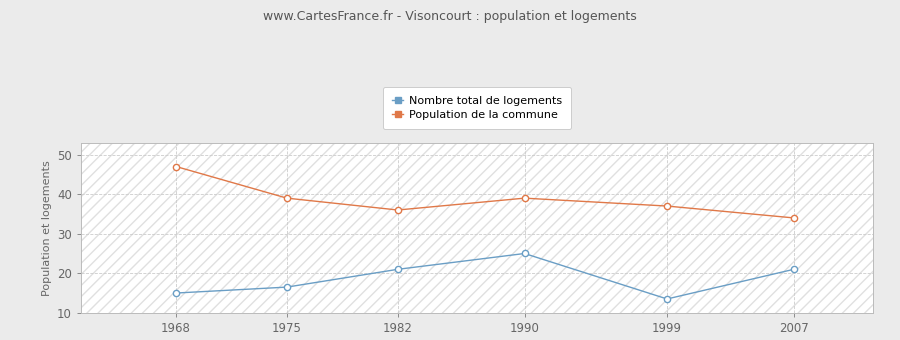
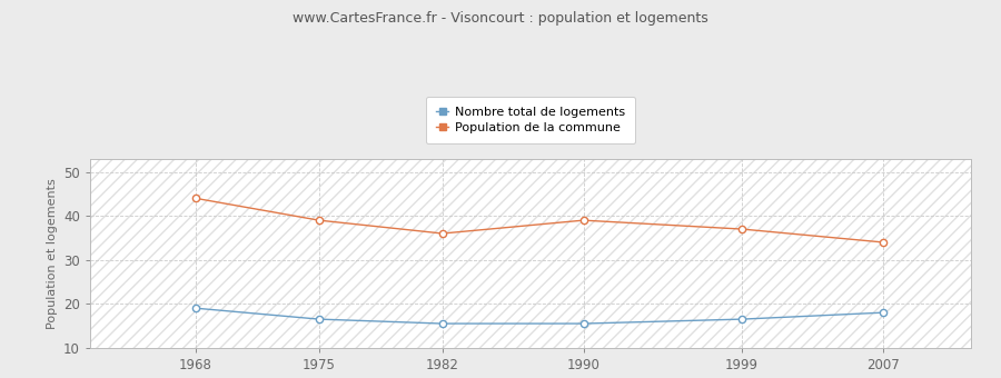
Nombre total de logements/1968: 15.0 -> 19.0
Population de la commune/1968: 47 -> 44
Nombre total de logements/1982: 21.0 -> 15.5
Nombre total de logements/1990: 25.0 -> 15.5
Nombre total de logements/1999: 13.5 -> 16.5
Nombre total de logements/2007: 21.0 -> 18.0
